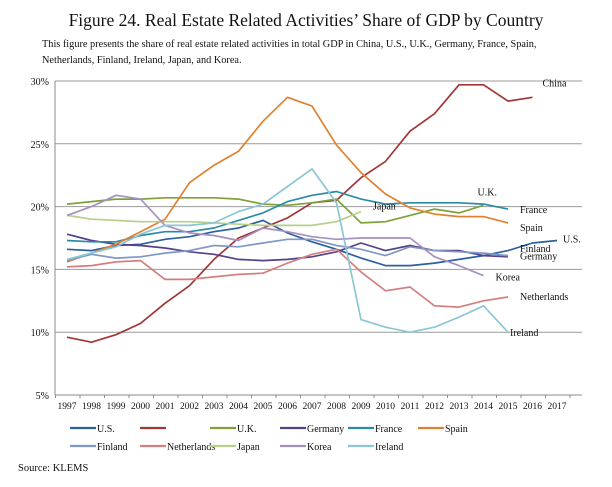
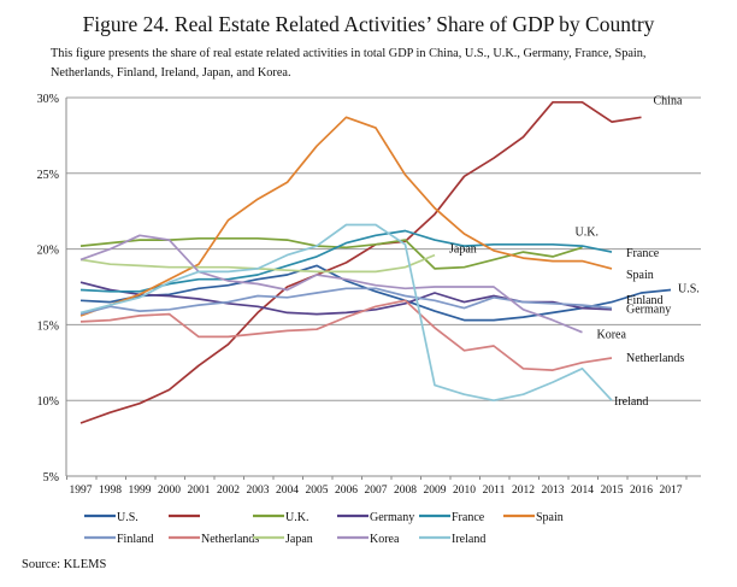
China/1997: 9.6% -> 8.5%
Ireland/2007: 23.0% -> 21.6%
China/2010: 23.6% -> 24.8%
